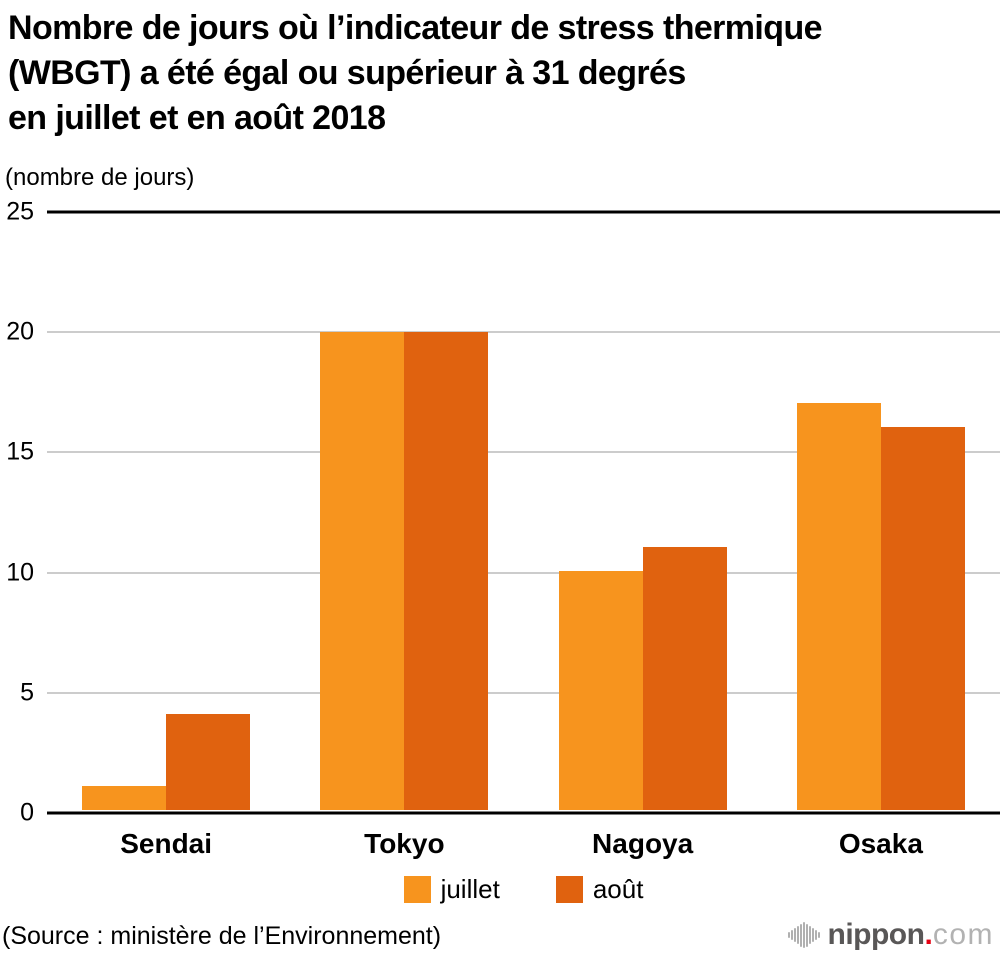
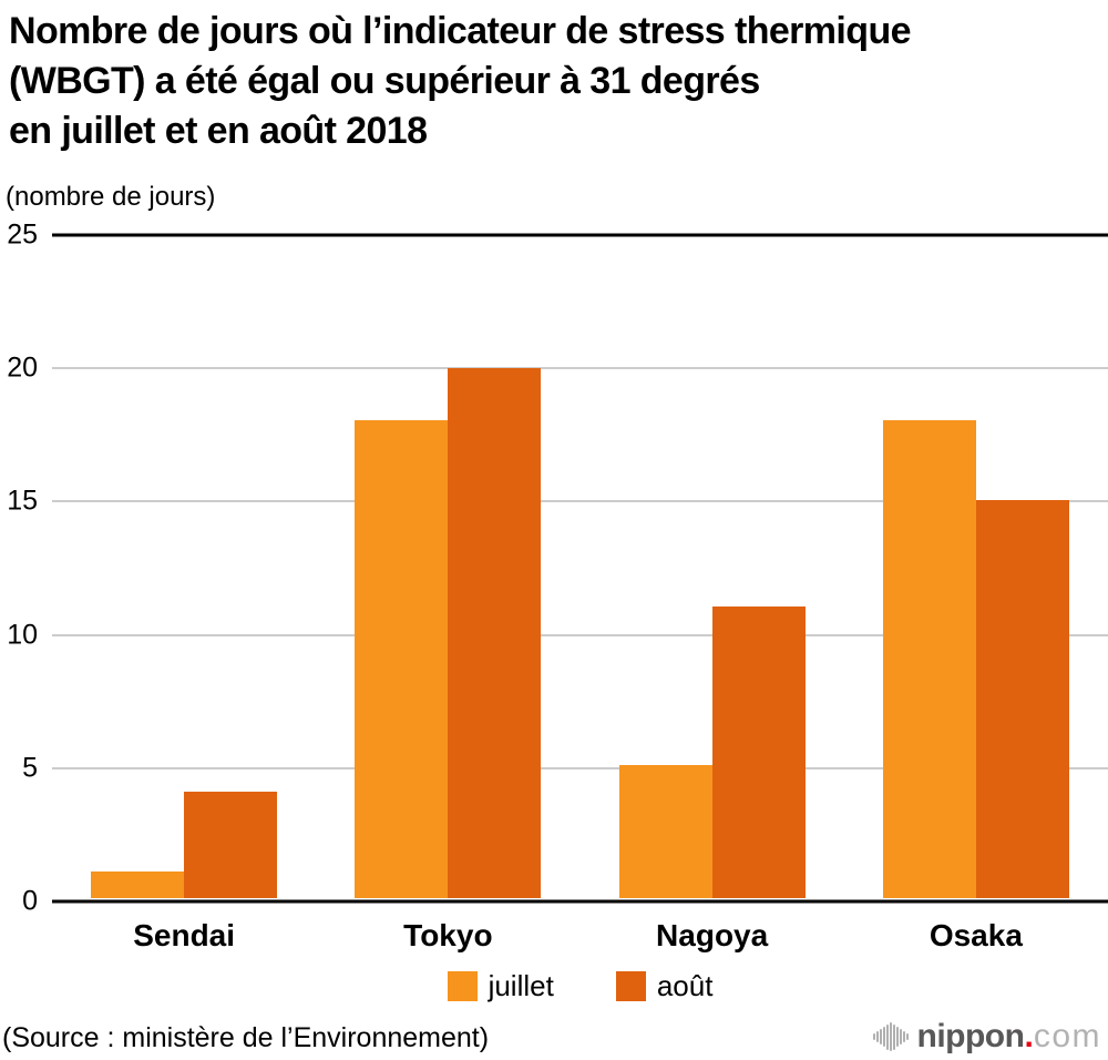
juillet/Tokyo: 20 -> 18
juillet/Nagoya: 10 -> 5
juillet/Osaka: 17 -> 18
août/Osaka: 16 -> 15
